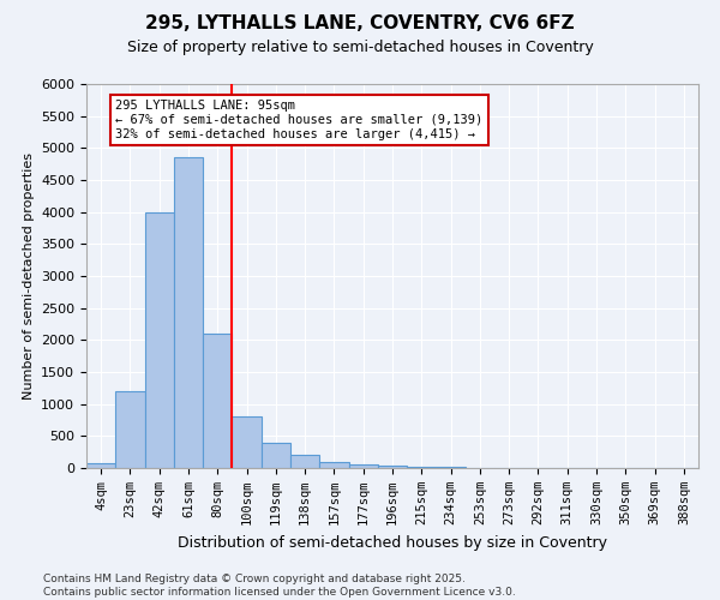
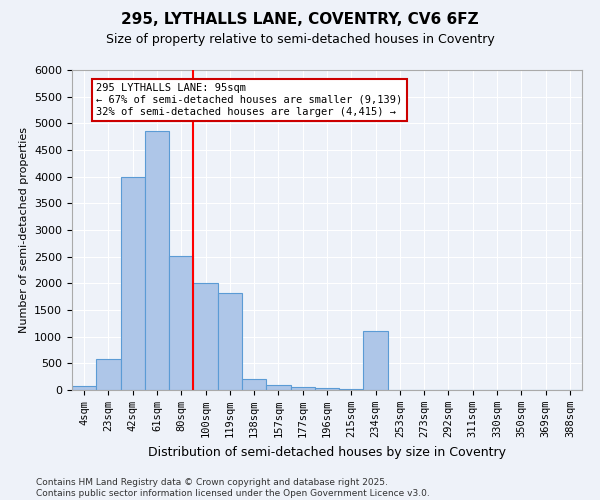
23sqm: 1200 -> 580
80sqm: 2100 -> 2520
100sqm: 800 -> 2000
119sqm: 400 -> 1820
234sqm: 10 -> 1100
